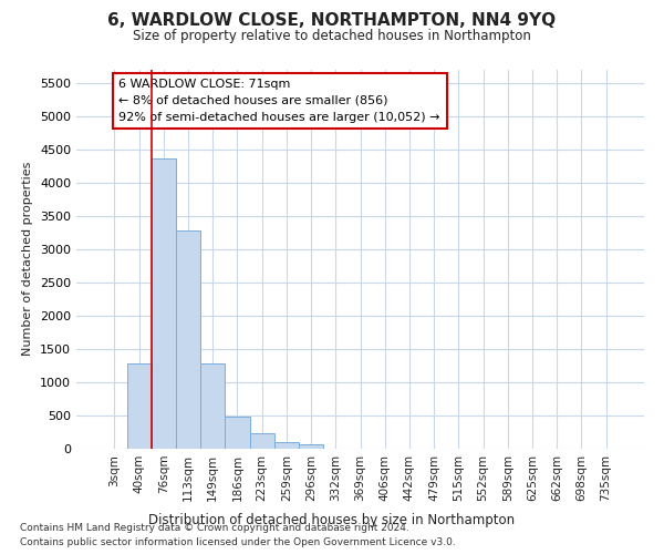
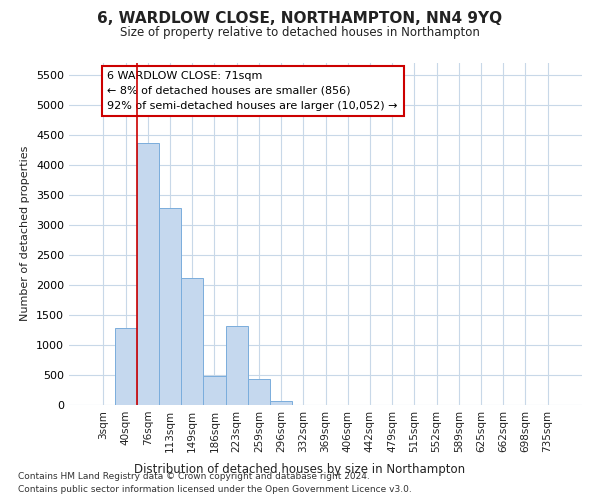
149sqm: 1280 -> 2120
223sqm: 230 -> 1320
259sqm: 100 -> 440
